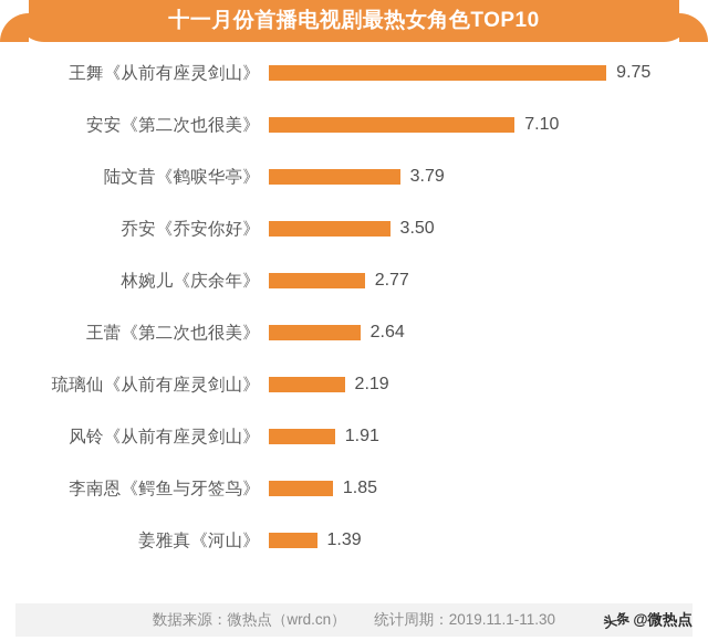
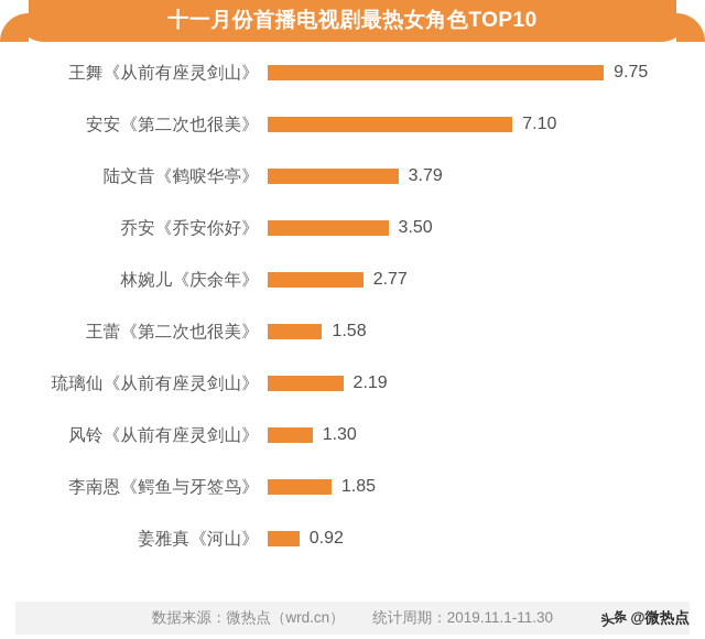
王蕾《第二次也很美》: 2.64 -> 1.58
风铃《从前有座灵剑山》: 1.91 -> 1.30
姜雅真《河山》: 1.39 -> 0.92
